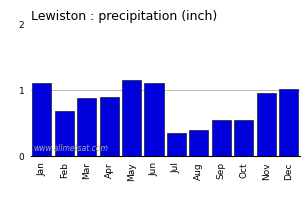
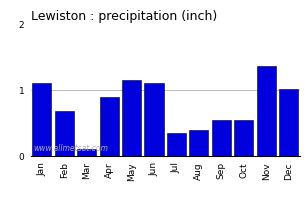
Mar: 0.88 -> 0.10
Nov: 0.95 -> 1.36
